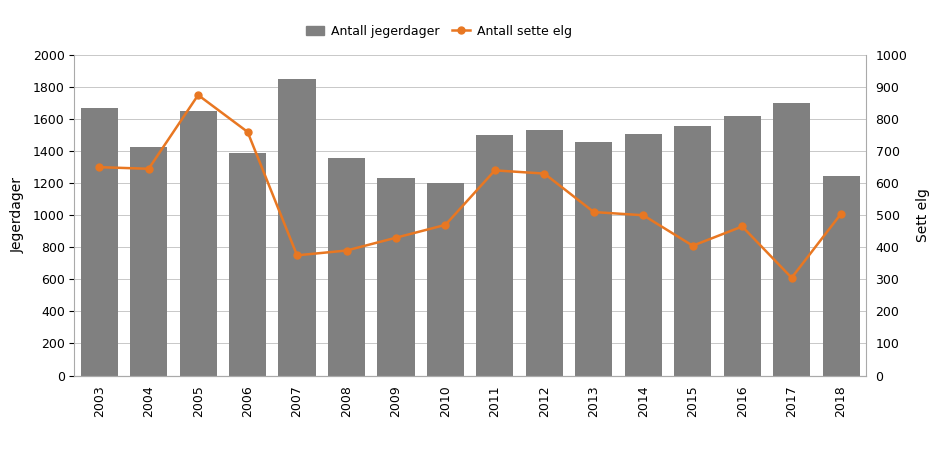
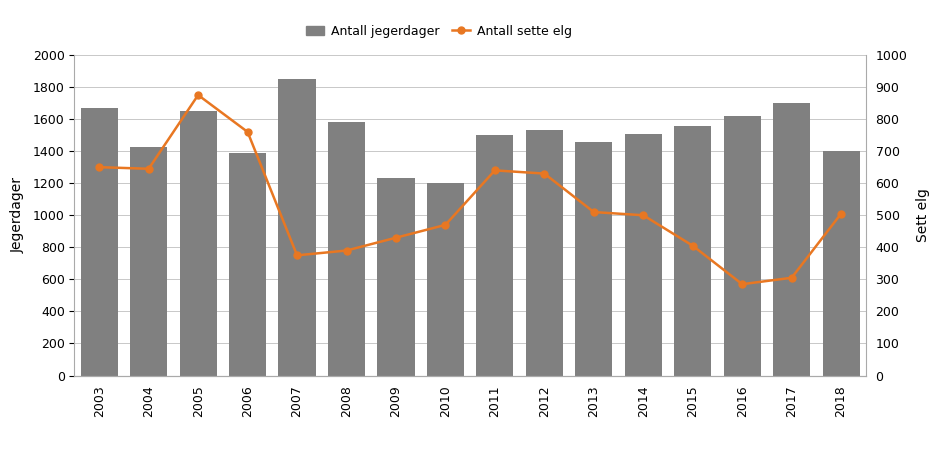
Antall jegerdager/2008: 1360 -> 1580
Antall sette elg/2016: 465 -> 285
Antall jegerdager/2018: 1240 -> 1400
